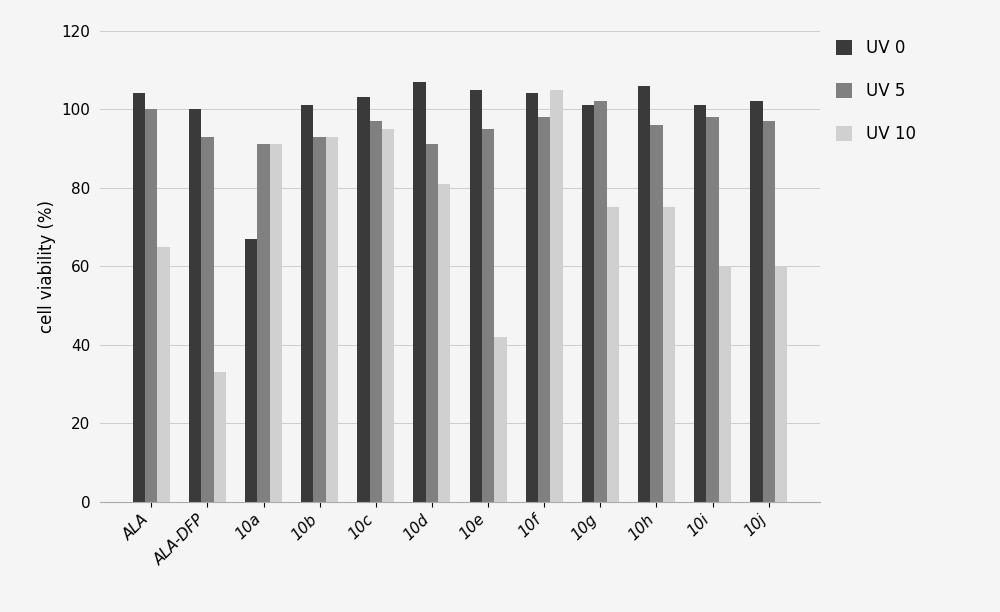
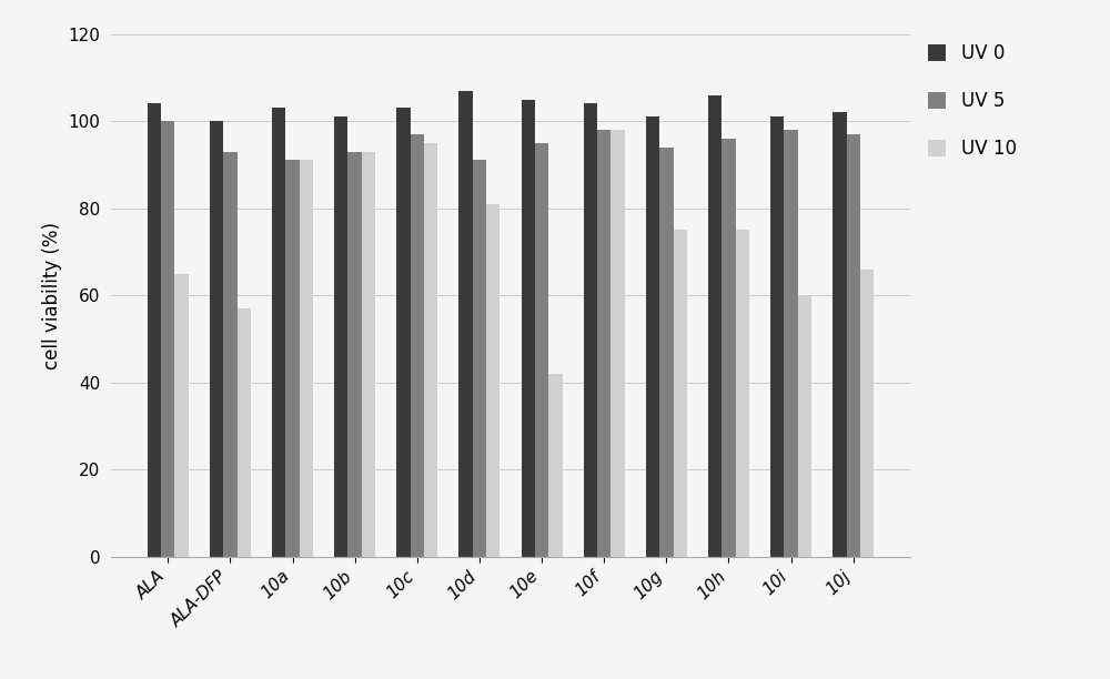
UV 10/ALA-DFP: 33 -> 57
UV 0/10a: 67 -> 103
UV 10/10f: 105 -> 98
UV 5/10g: 102 -> 94
UV 10/10j: 60 -> 66
